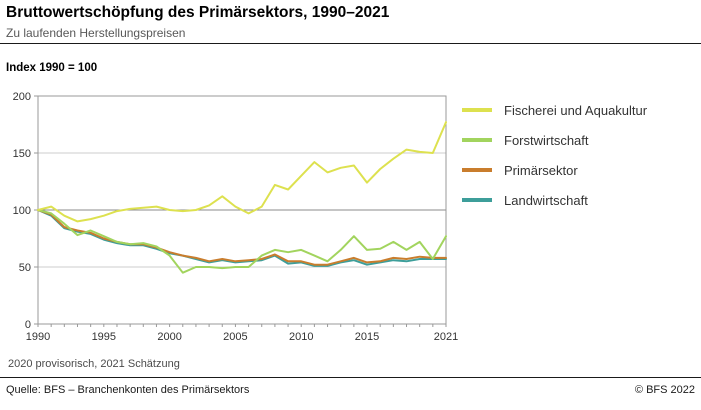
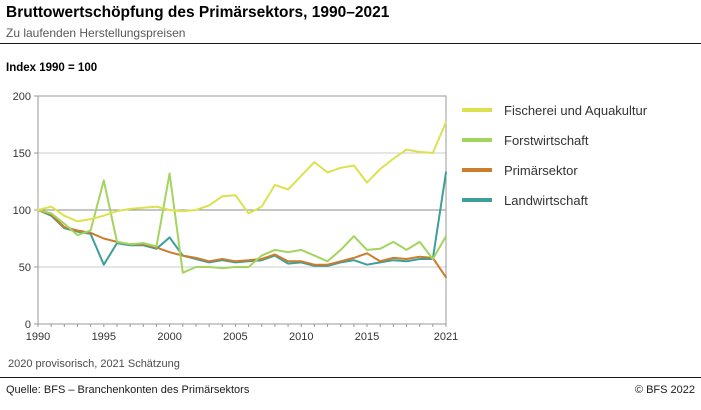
Forstwirtschaft/1995: 77 -> 126
Landwirtschaft/1995: 74 -> 52
Forstwirtschaft/2000: 60 -> 132
Landwirtschaft/2000: 62 -> 76
Fischerei und Aquakultur/2005: 103 -> 113
Primärsektor/2015: 54 -> 62
Primärsektor/2021: 58 -> 41
Landwirtschaft/2021: 57 -> 133
